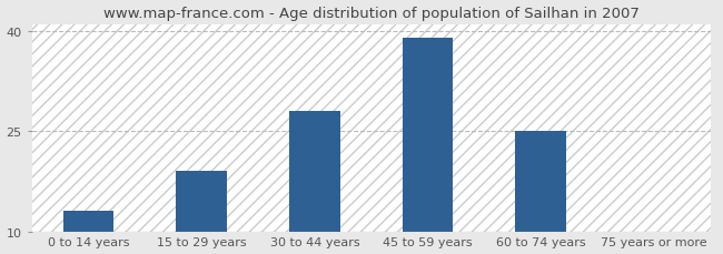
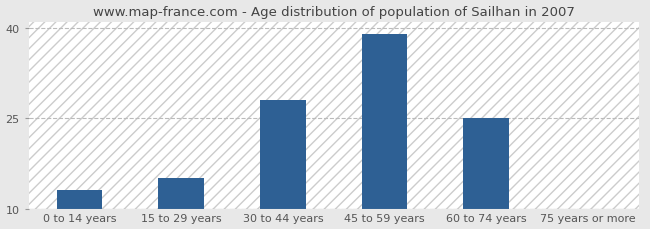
15 to 29 years: 19 -> 15
